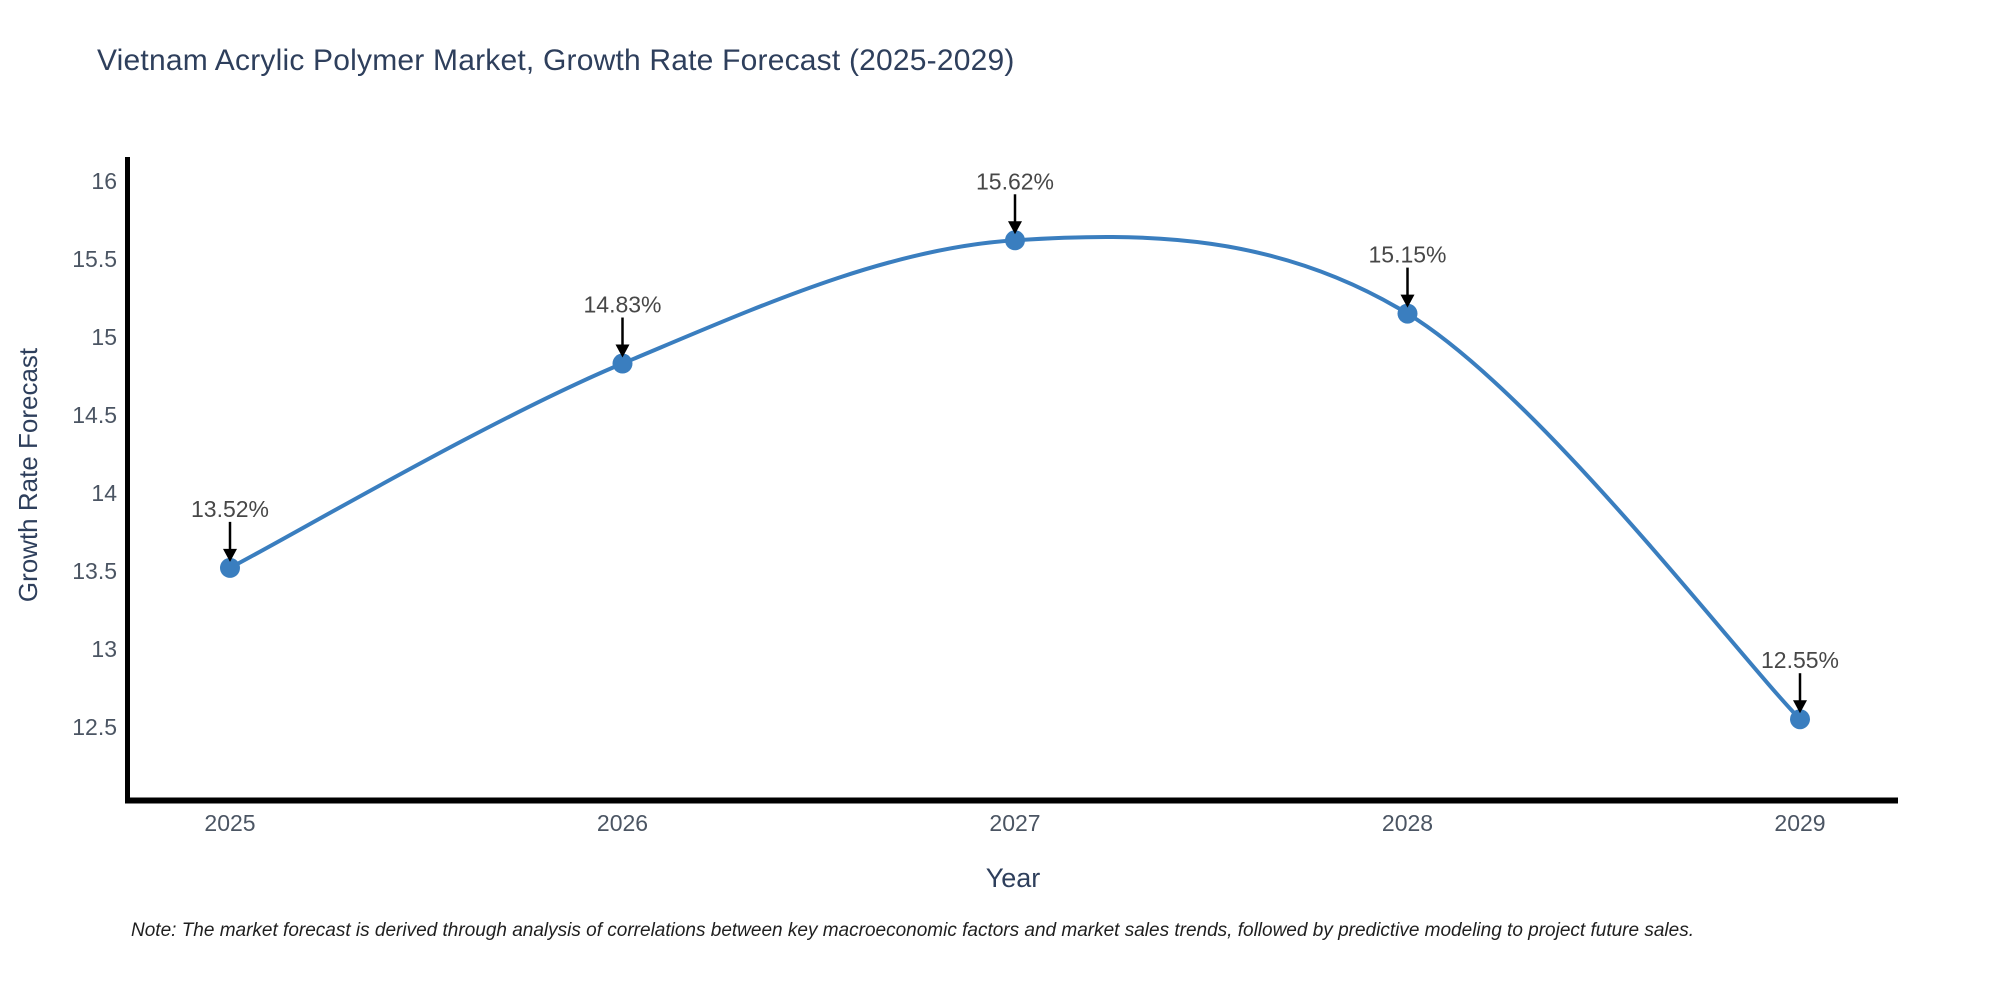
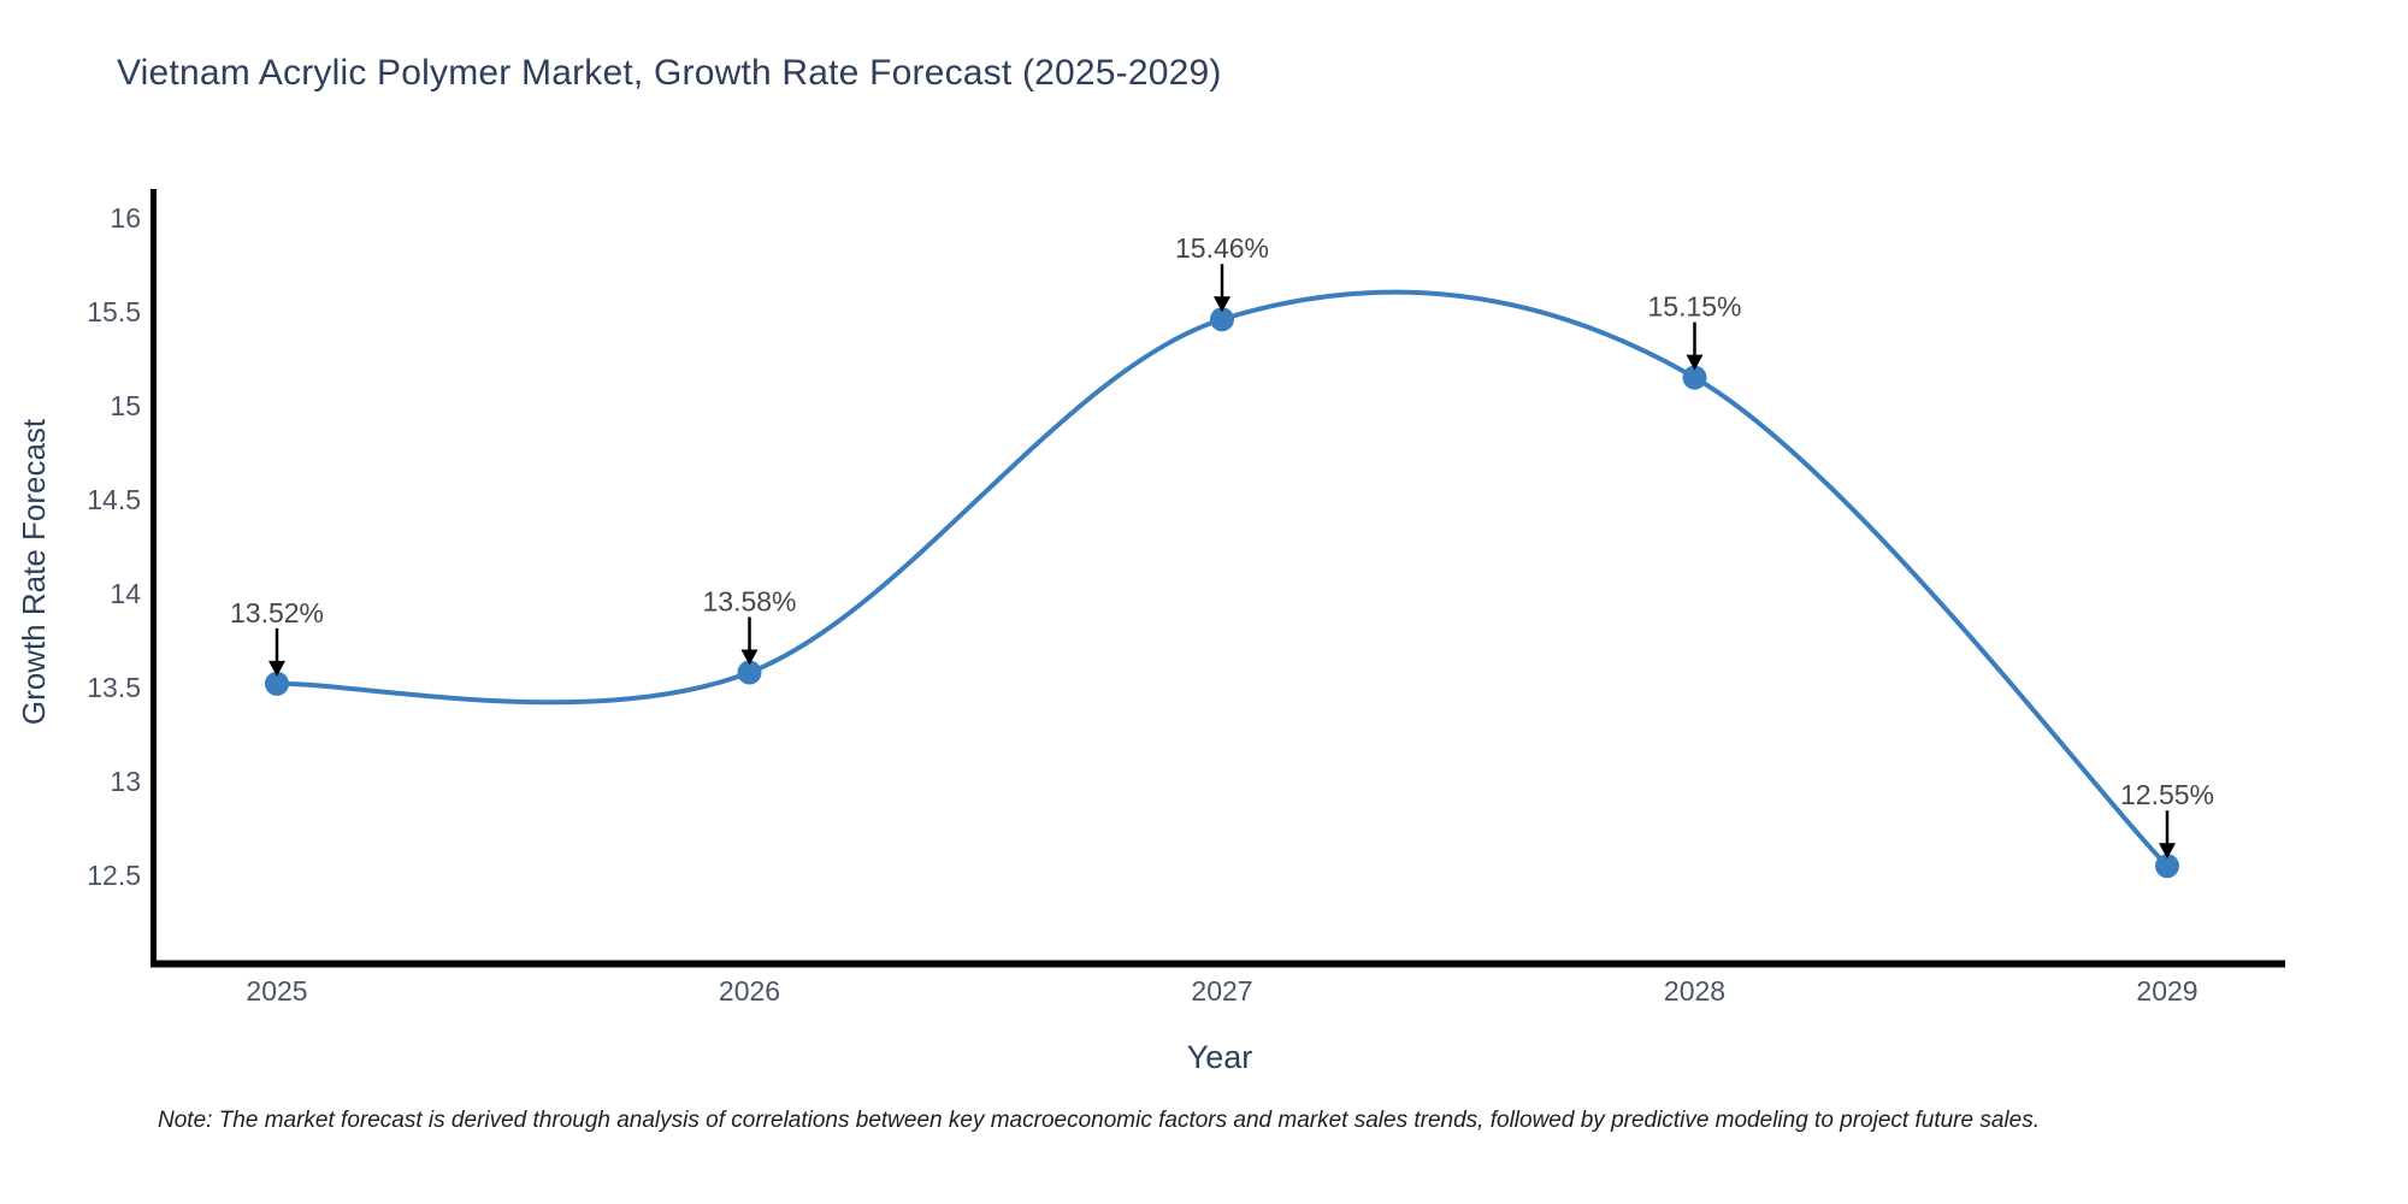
2026: 14.83% -> 13.58%
2027: 15.62% -> 15.46%
